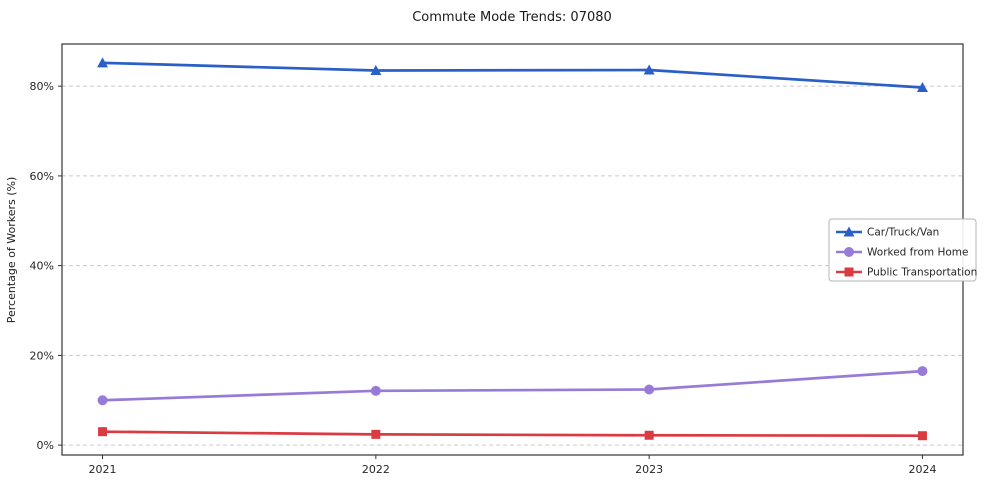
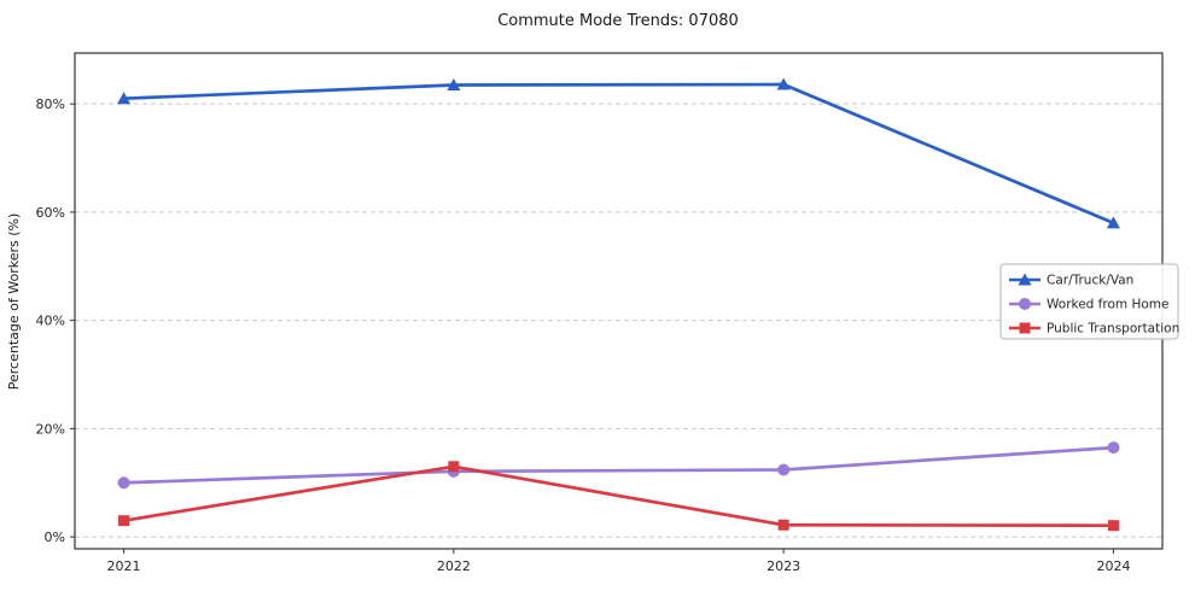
Car/Truck/Van/2021: 85% -> 81%
Public Transportation/2022: 2% -> 13%
Car/Truck/Van/2024: 80% -> 58%
